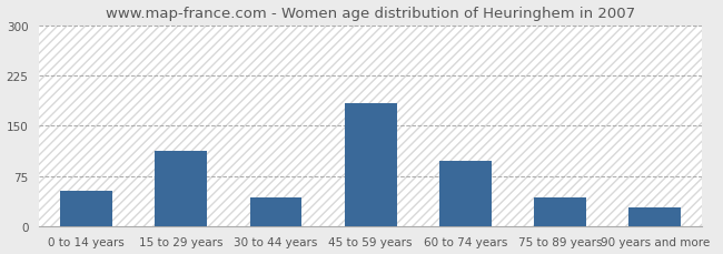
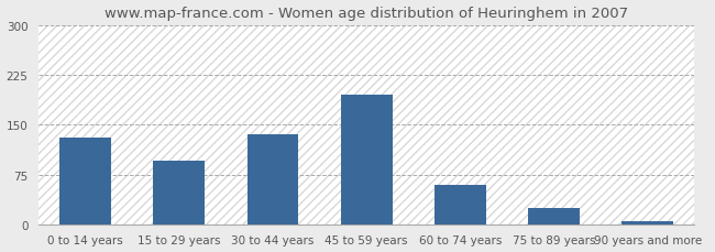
0 to 14 years: 52 -> 130
15 to 29 years: 112 -> 95
30 to 44 years: 42 -> 135
45 to 59 years: 184 -> 195
60 to 74 years: 98 -> 60
75 to 89 years: 42 -> 25
90 years and more: 28 -> 5
